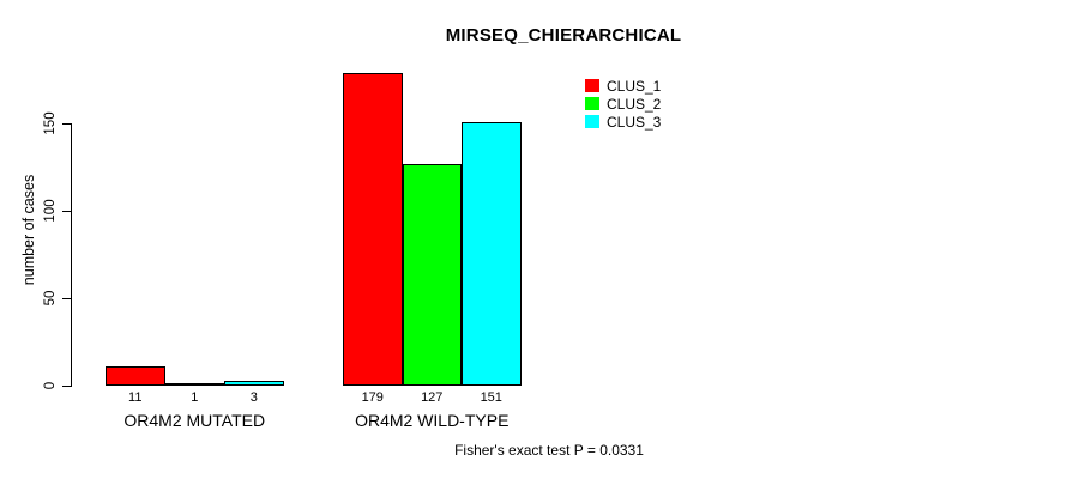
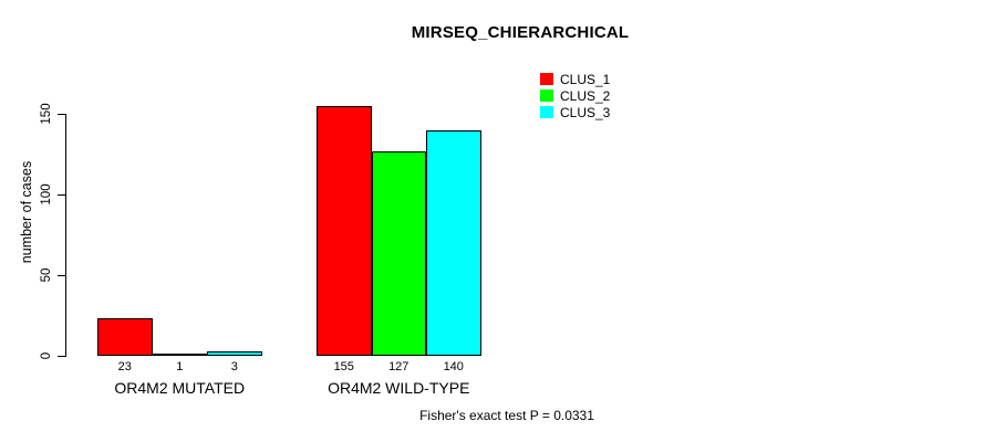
CLUS_1/OR4M2 MUTATED: 11 -> 23
CLUS_1/OR4M2 WILD-TYPE: 179 -> 155
CLUS_3/OR4M2 WILD-TYPE: 151 -> 140
